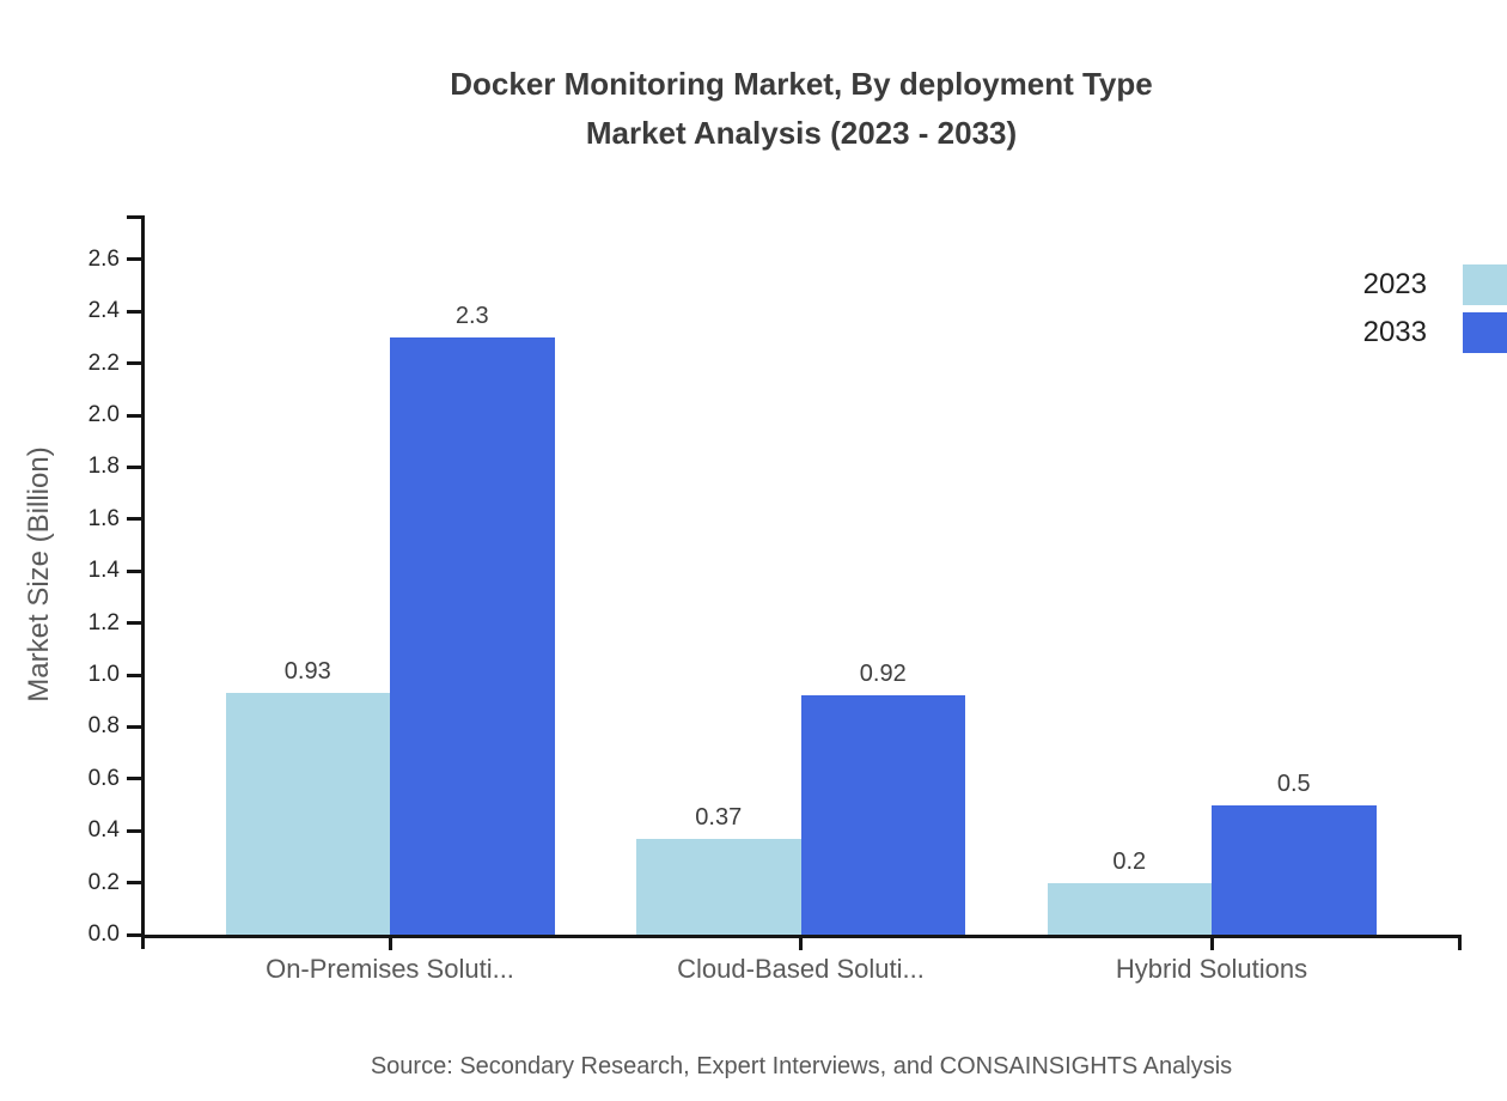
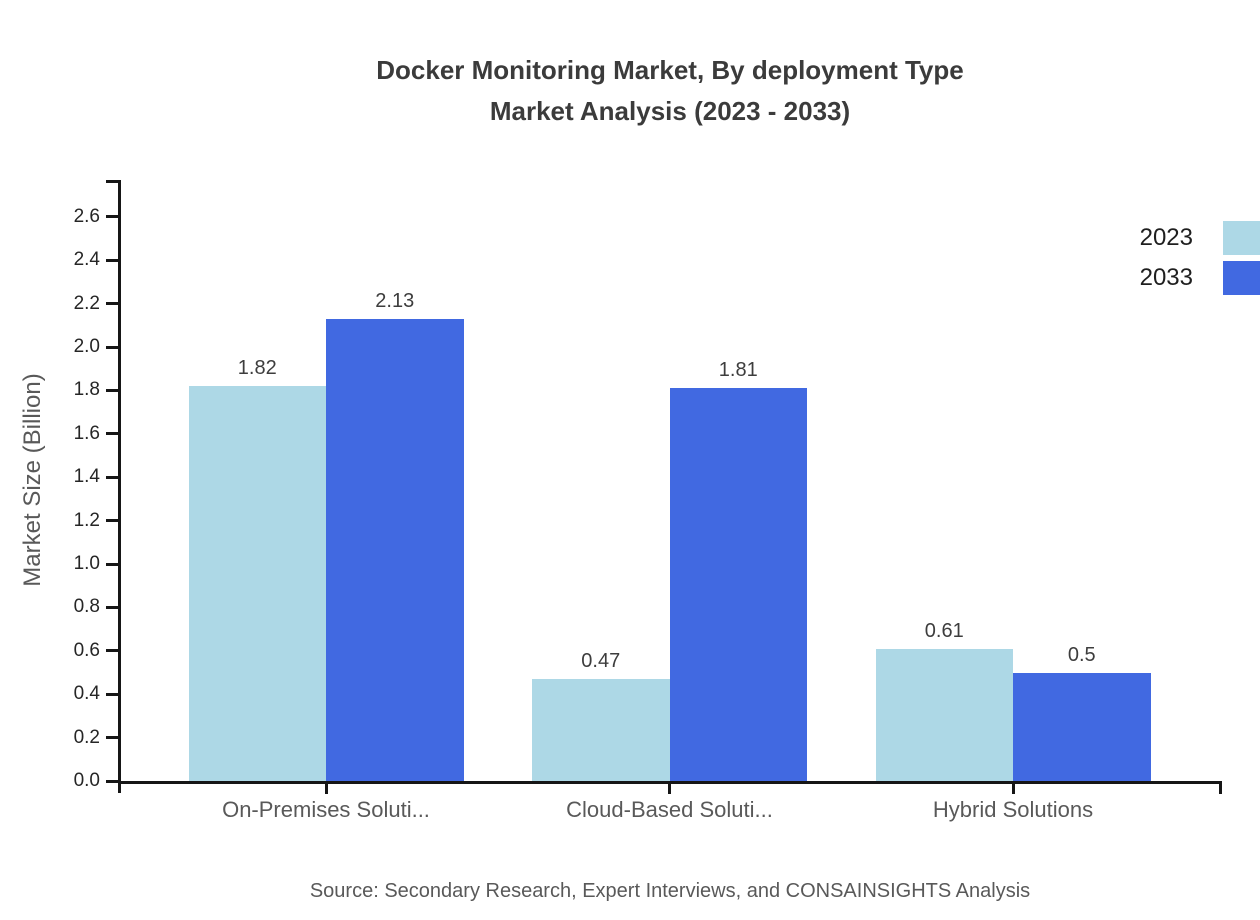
2023/On-Premises Soluti...: 0.93 -> 1.82
2033/On-Premises Soluti...: 2.3 -> 2.13
2023/Cloud-Based Soluti...: 0.37 -> 0.47
2033/Cloud-Based Soluti...: 0.92 -> 1.81
2023/Hybrid Solutions: 0.2 -> 0.61
